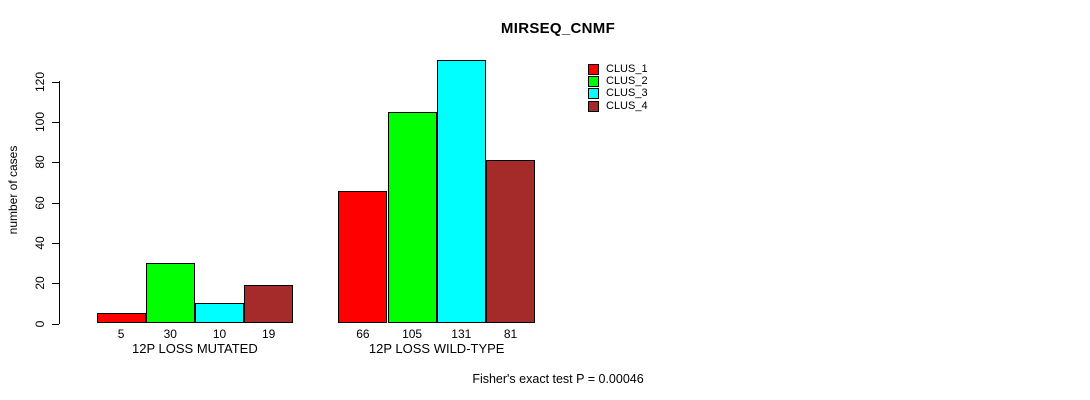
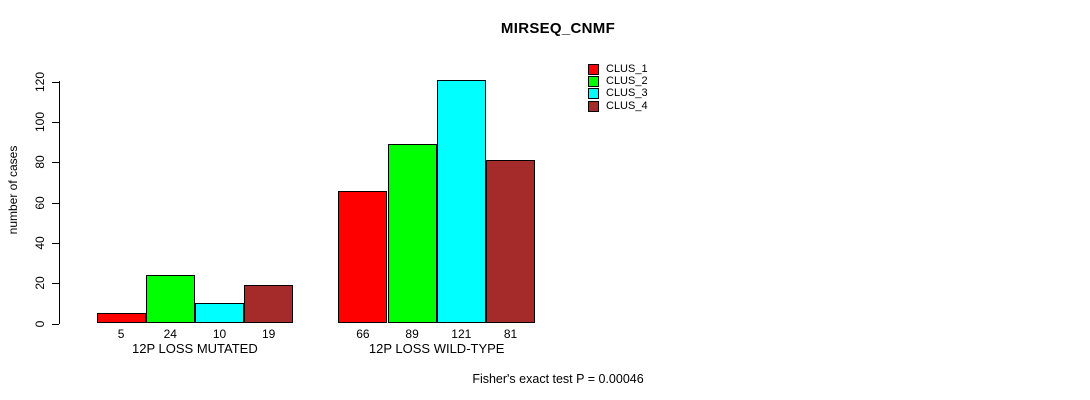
CLUS_2/12P LOSS MUTATED: 30 -> 24
CLUS_2/12P LOSS WILD-TYPE: 105 -> 89
CLUS_3/12P LOSS WILD-TYPE: 131 -> 121
